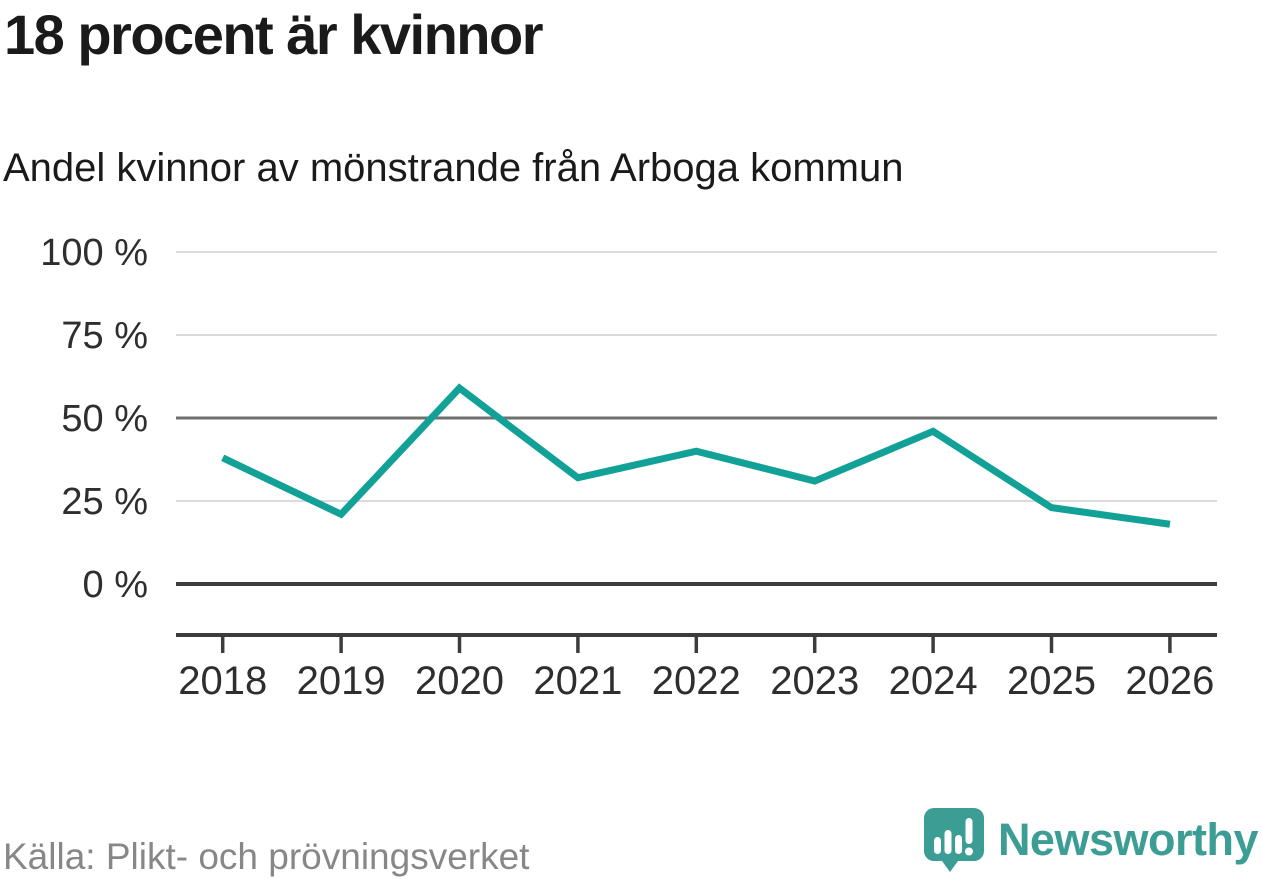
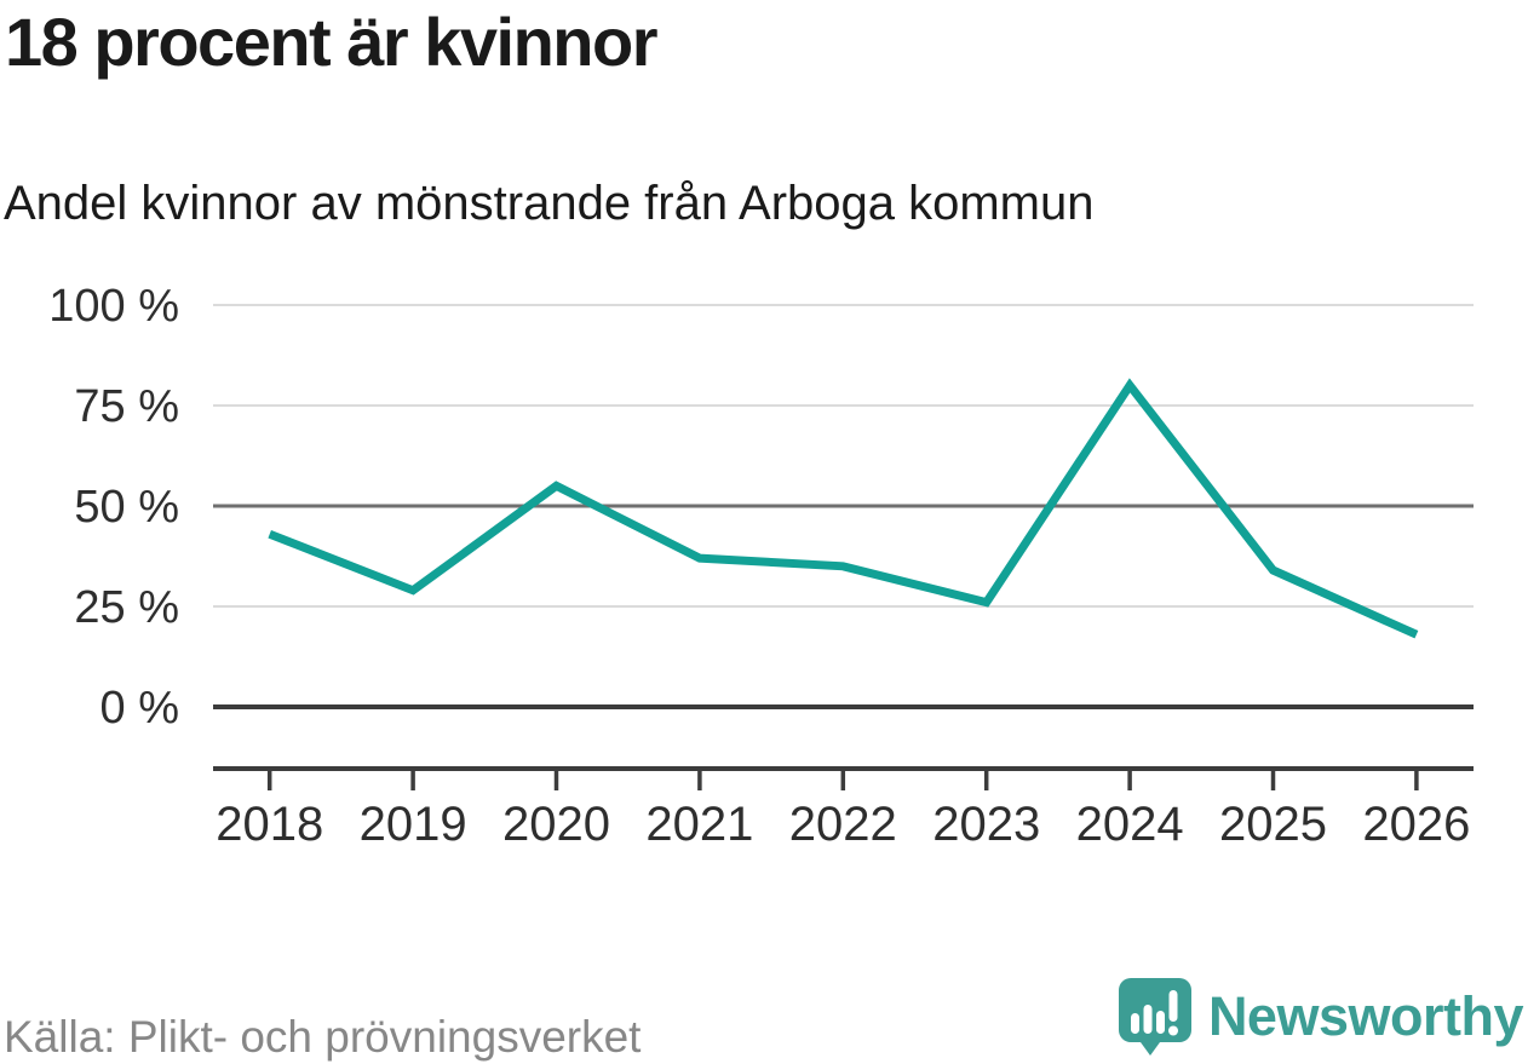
2018: 38% -> 43%
2019: 21% -> 29%
2020: 59% -> 55%
2021: 32% -> 37%
2022: 40% -> 35%
2023: 31% -> 26%
2024: 46% -> 80%
2025: 23% -> 34%
